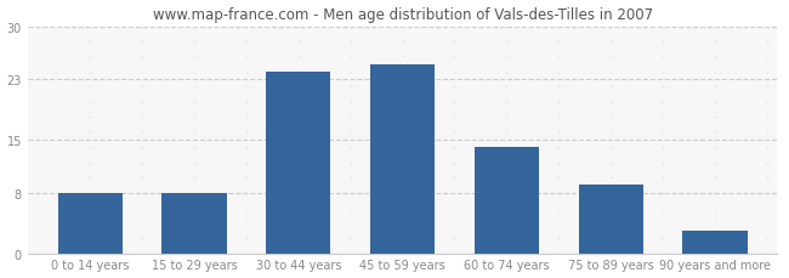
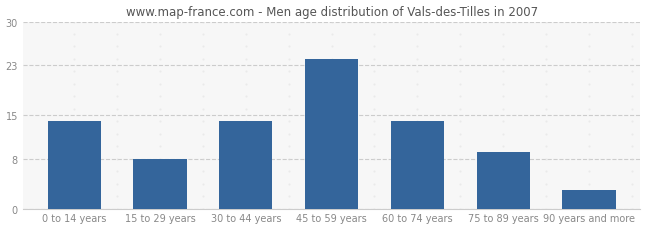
0 to 14 years: 8 -> 14
30 to 44 years: 24 -> 14
45 to 59 years: 25 -> 24
